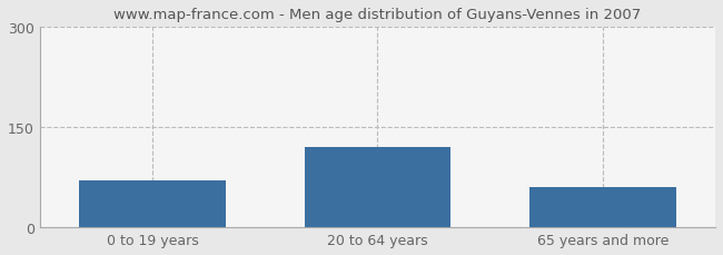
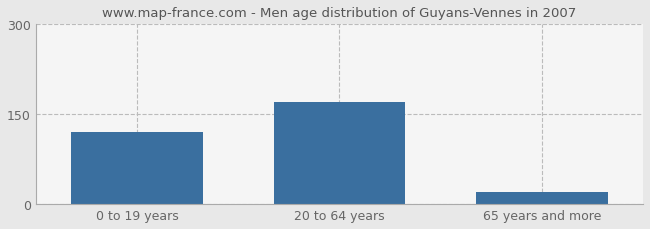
0 to 19 years: 70 -> 120
20 to 64 years: 120 -> 170
65 years and more: 60 -> 20
